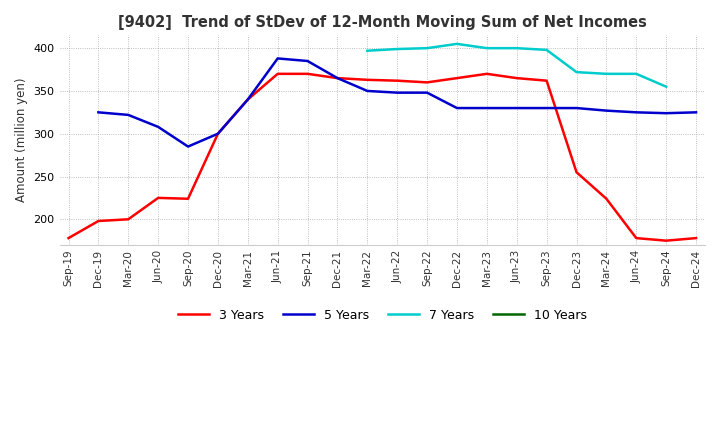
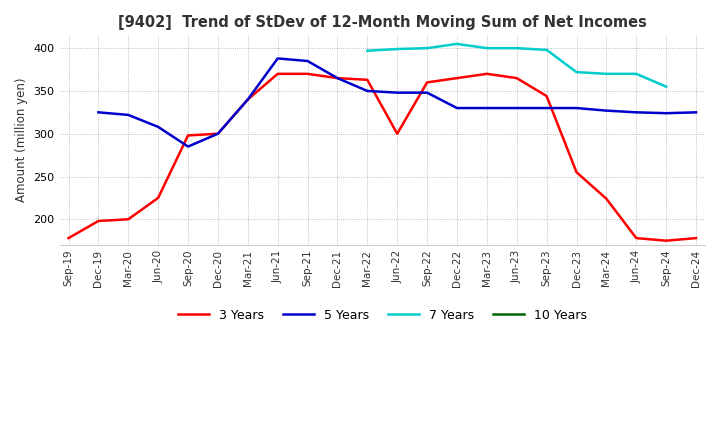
3 Years/Sep-20: 224 -> 298
3 Years/Jun-22: 362 -> 300
3 Years/Sep-23: 362 -> 344
